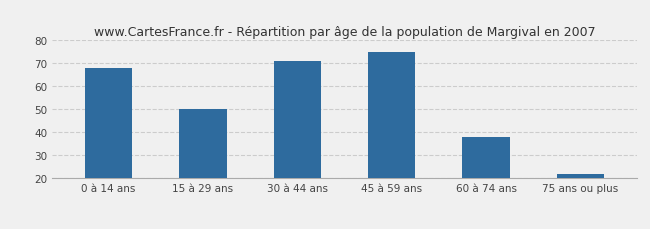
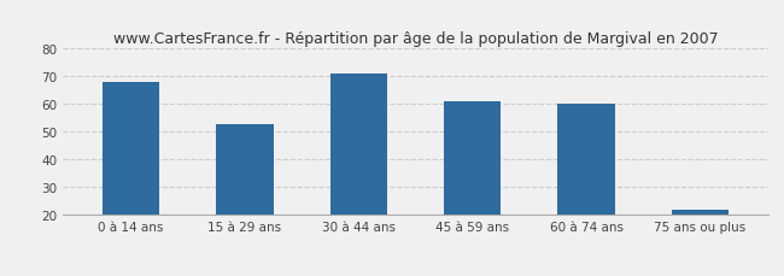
15 à 29 ans: 50 -> 53
45 à 59 ans: 75 -> 61
60 à 74 ans: 38 -> 60
